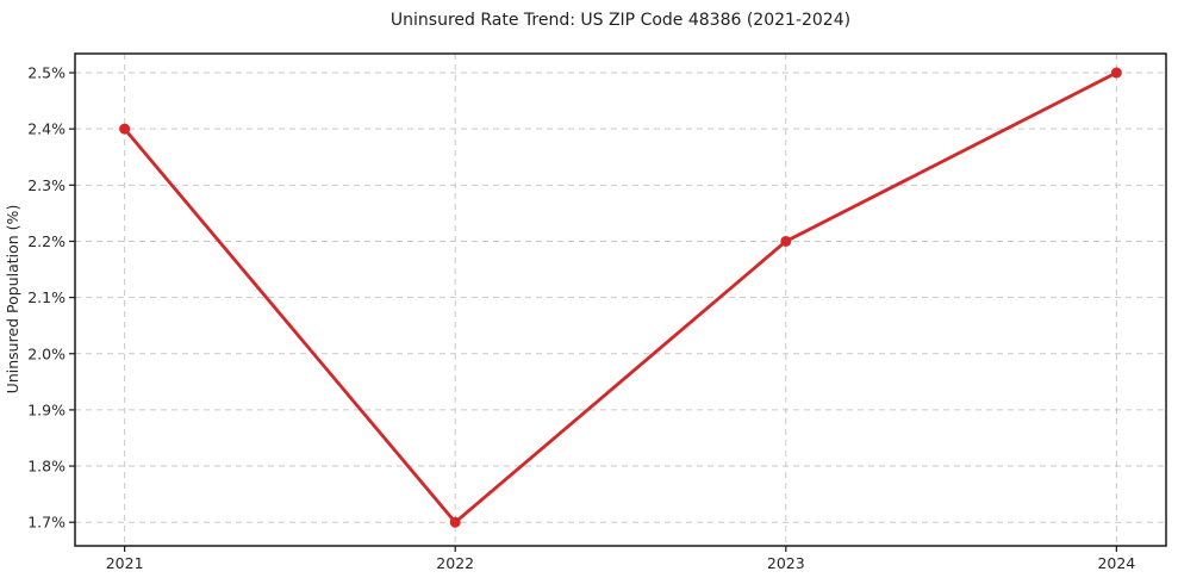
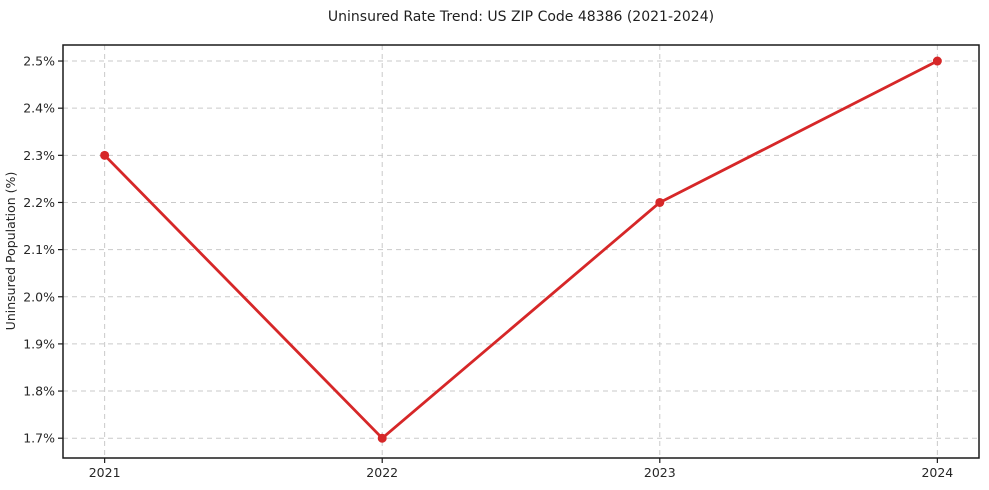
2021: 2.4% -> 2.3%
